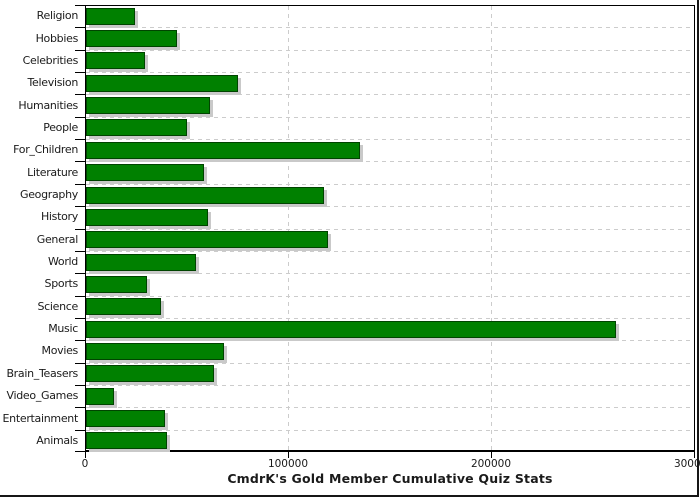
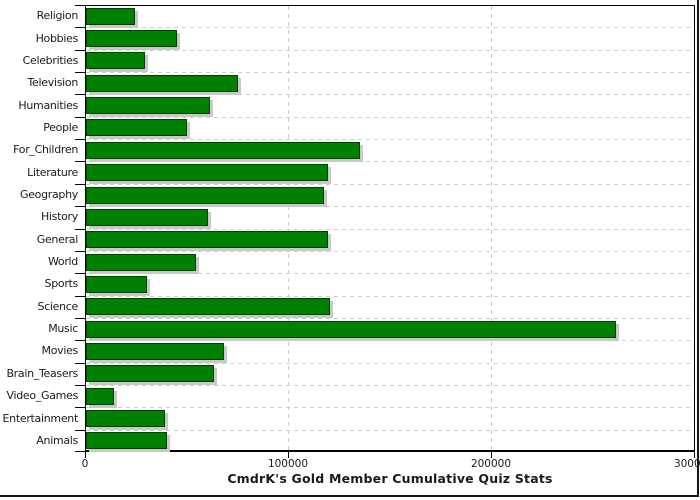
Literature: 58000 -> 119000
Science: 37000 -> 120000
